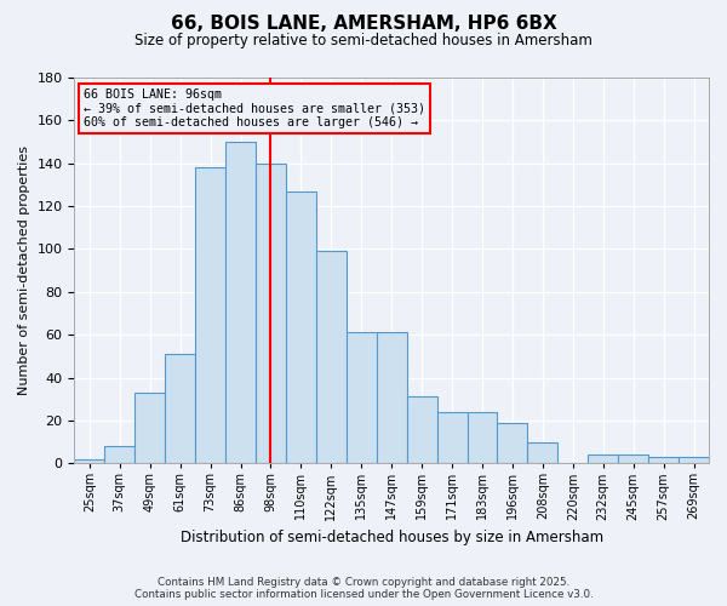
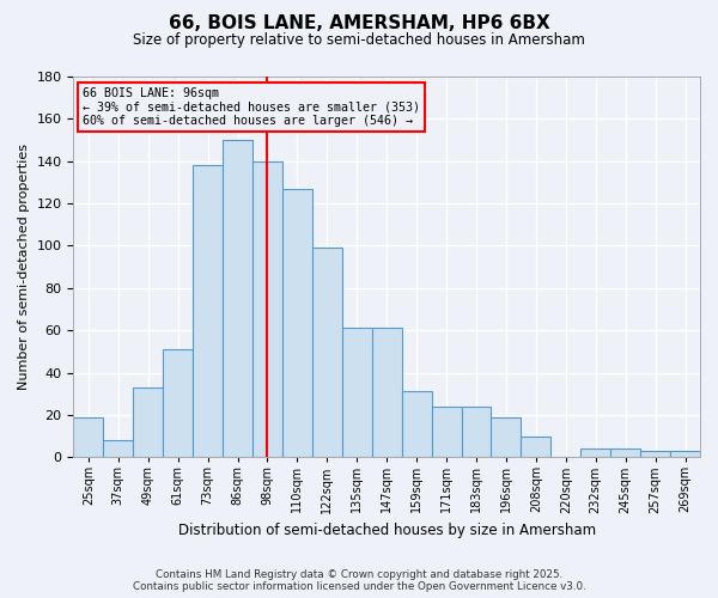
25sqm: 2 -> 19
